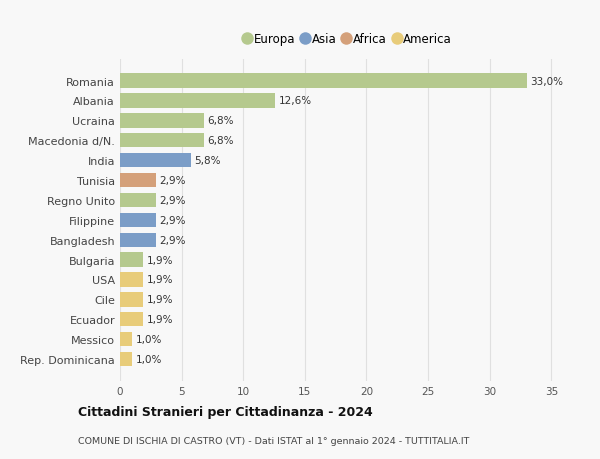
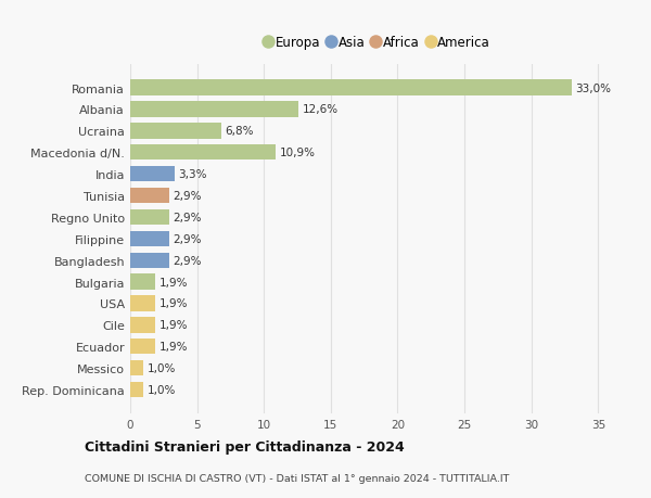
Macedonia d/N.: 6,8% -> 10,9%
India: 5,8% -> 3,3%
